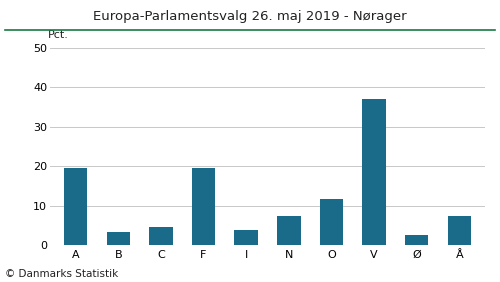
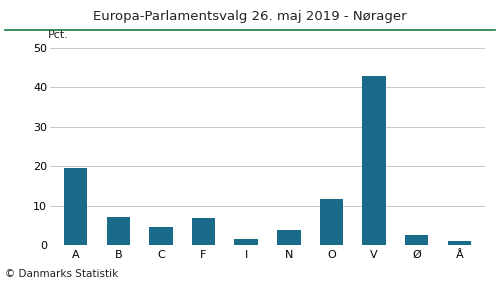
B: 3.5 -> 7.1
F: 19.5 -> 6.8
I: 4.0 -> 1.7
N: 7.5 -> 3.8
V: 37.0 -> 43.0
Å: 7.5 -> 1.2
